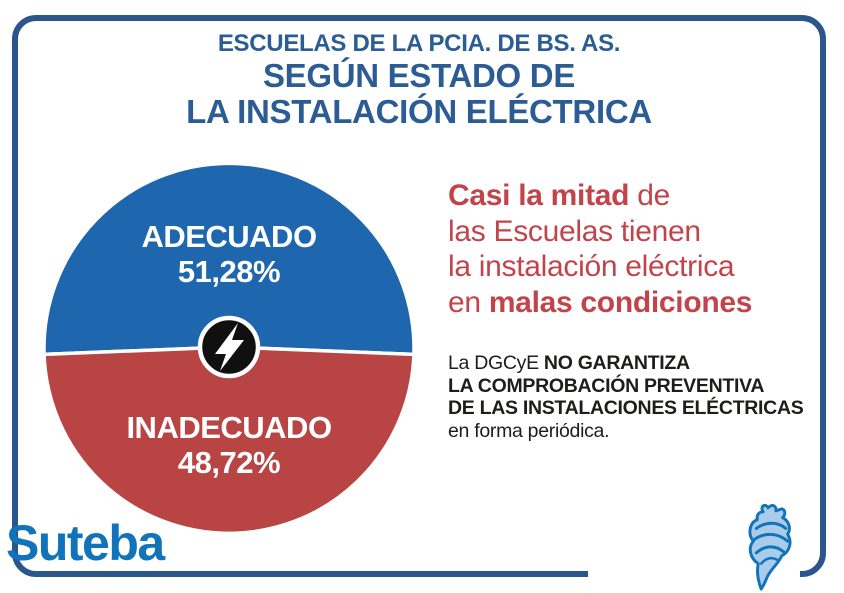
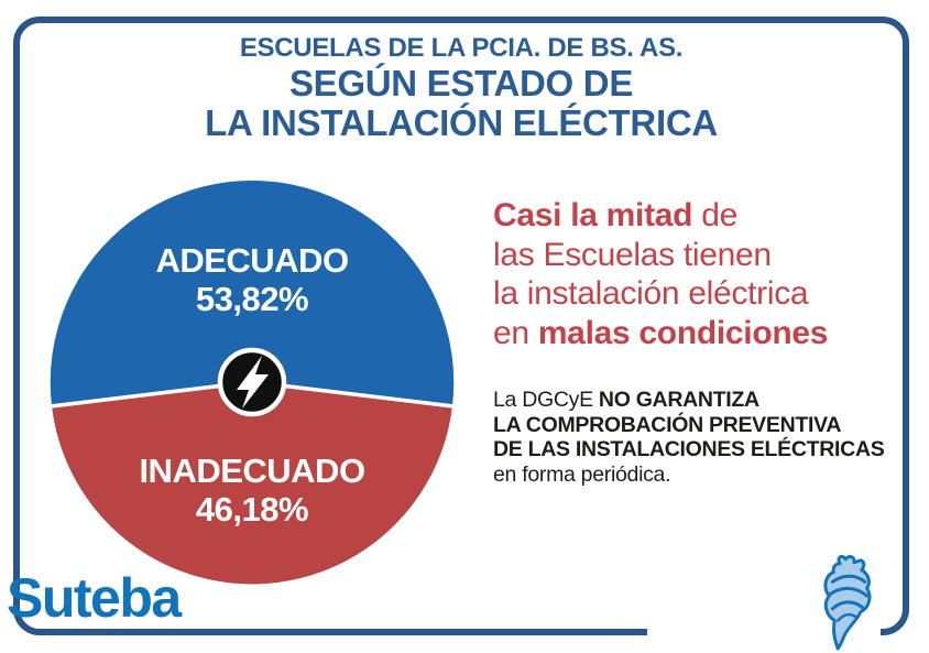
ADECUADO: 51,28% -> 53,82%
INADECUADO: 48,72% -> 46,18%
